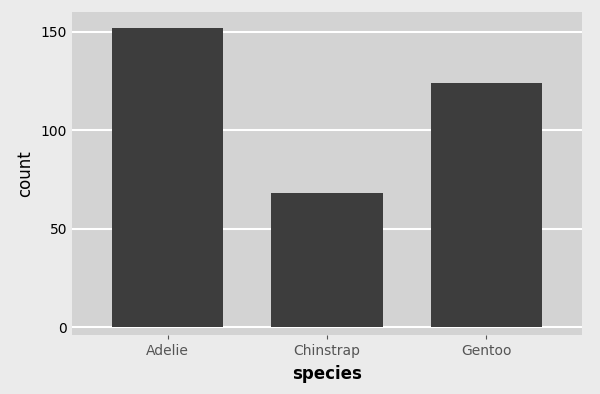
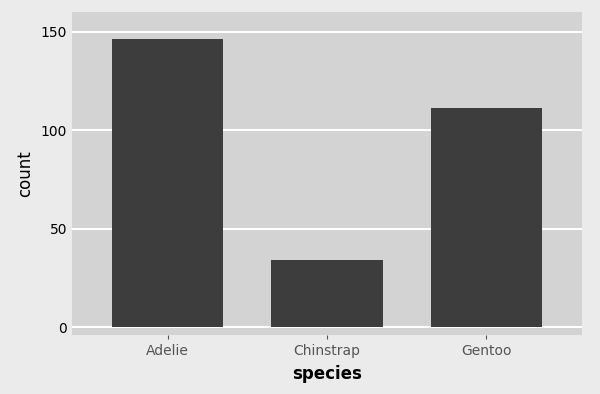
Adelie: 152 -> 146
Chinstrap: 68 -> 34
Gentoo: 124 -> 111
